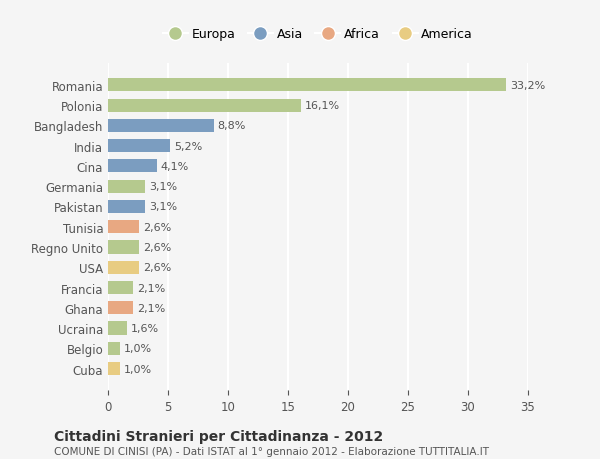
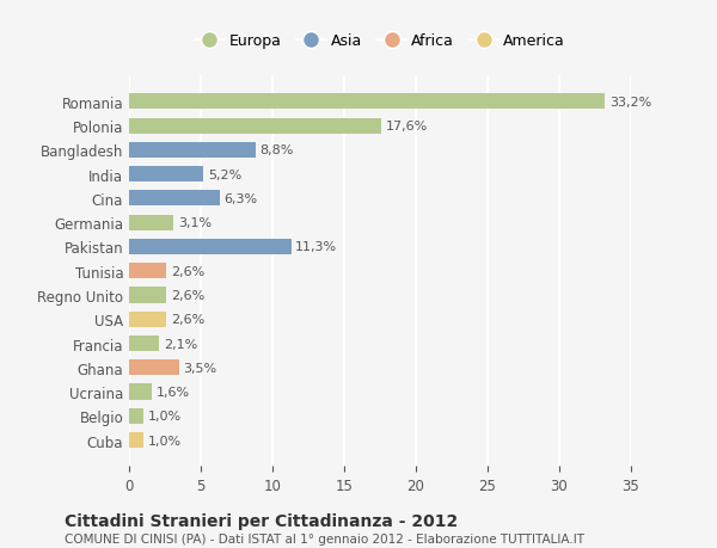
Polonia: 16,1% -> 17,6%
Cina: 4,1% -> 6,3%
Pakistan: 3,1% -> 11,3%
Ghana: 2,1% -> 3,5%
